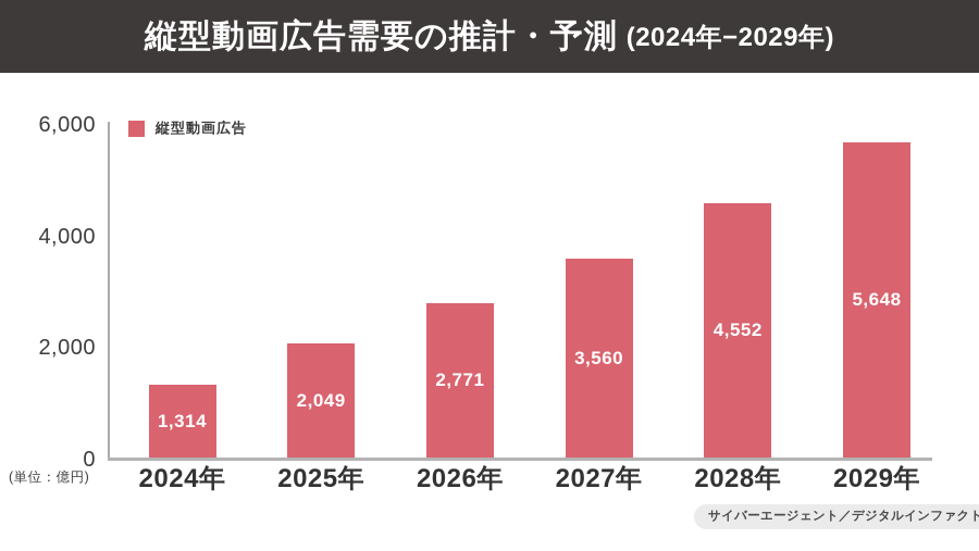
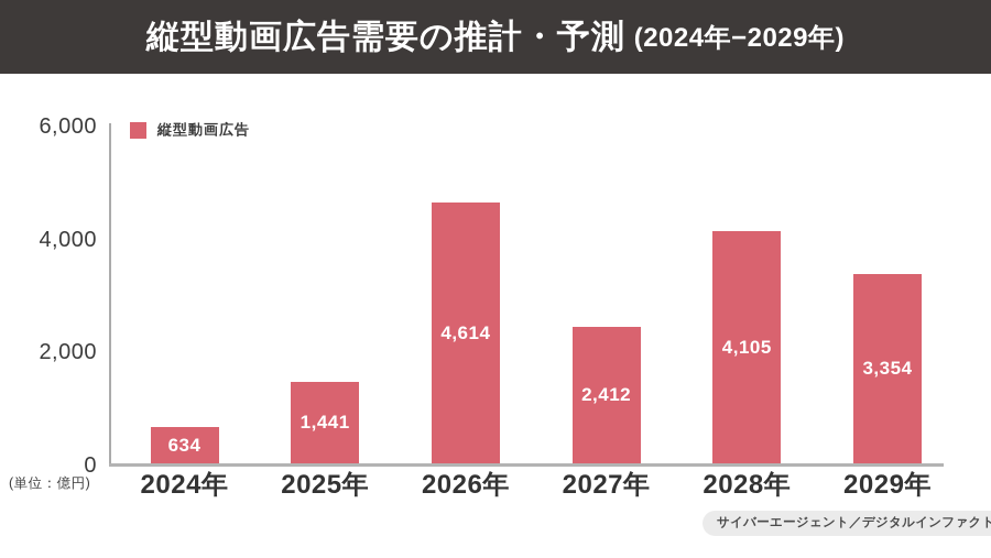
2024年: 1,314 -> 634
2025年: 2,049 -> 1,441
2026年: 2,771 -> 4,614
2027年: 3,560 -> 2,412
2028年: 4,552 -> 4,105
2029年: 5,648 -> 3,354
